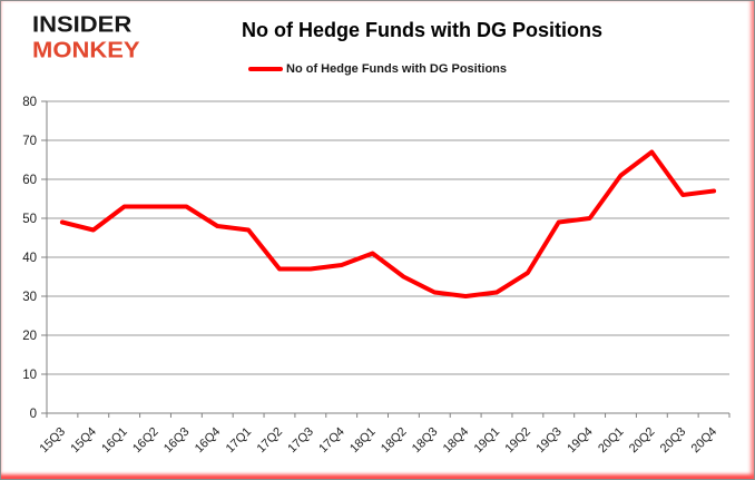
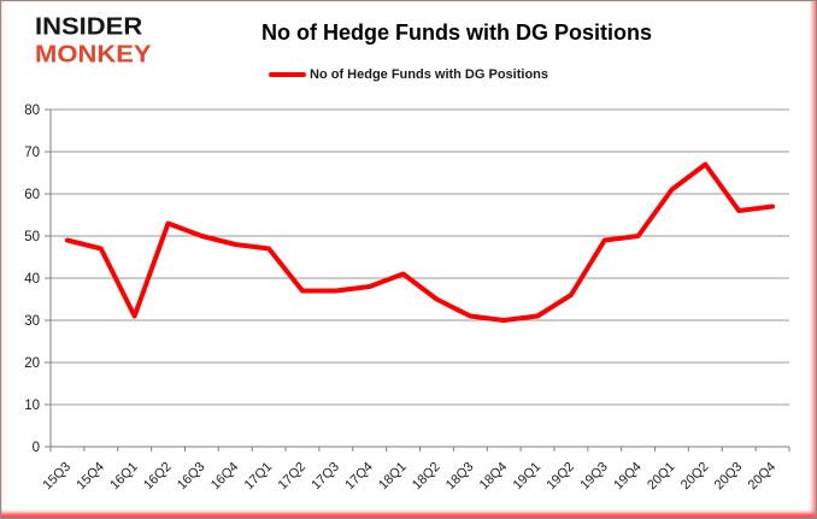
16Q1: 53 -> 31
16Q3: 53 -> 50
